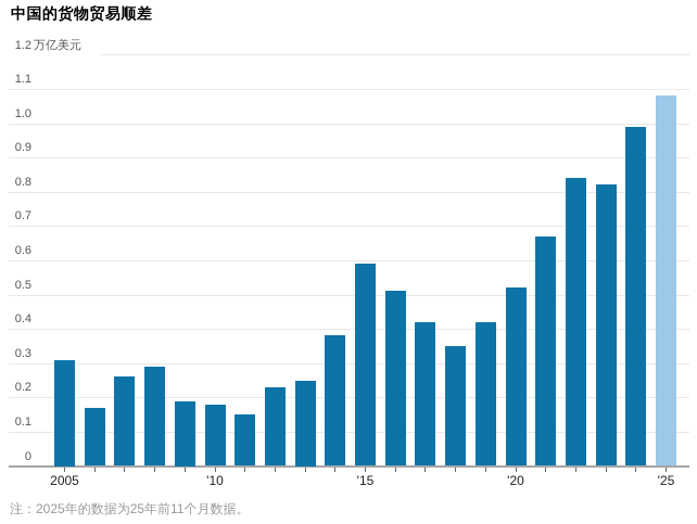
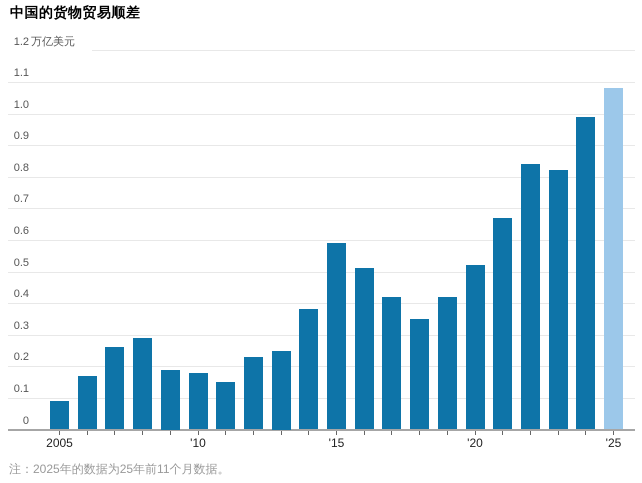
2005: 0.31 -> 0.09
